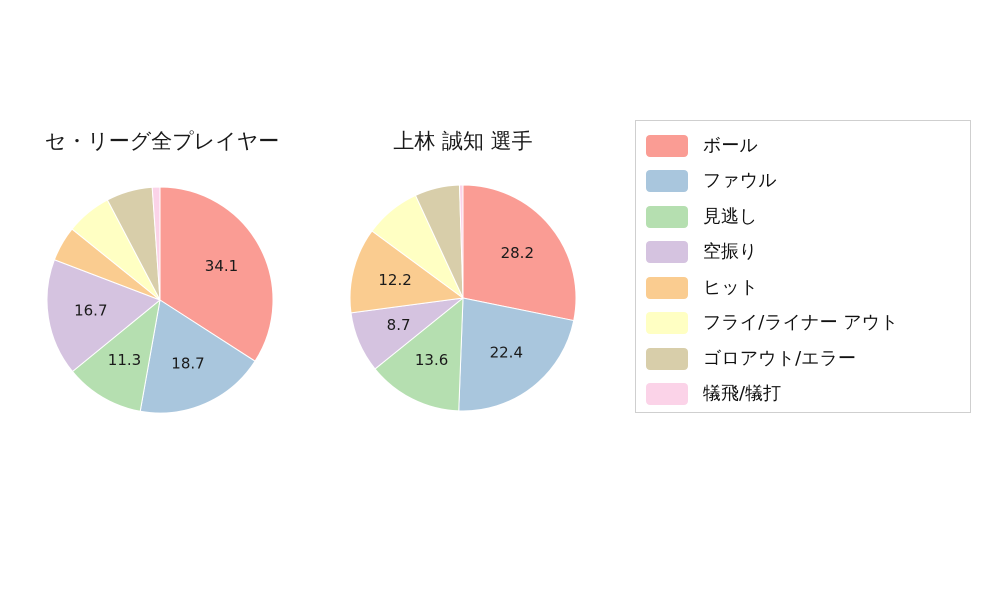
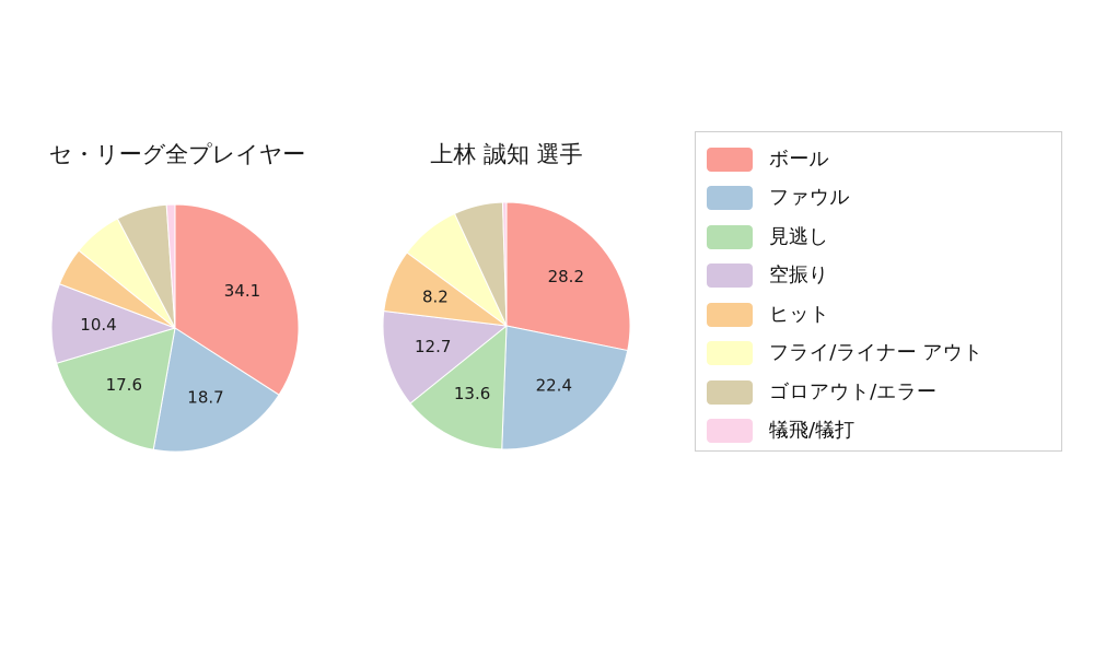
セ・リーグ全プレイヤー/見逃し: 11.3 -> 17.6
セ・リーグ全プレイヤー/空振り: 16.7 -> 10.4
上林 誠知 選手/空振り: 8.7 -> 12.7
上林 誠知 選手/ヒット: 12.2 -> 8.2
